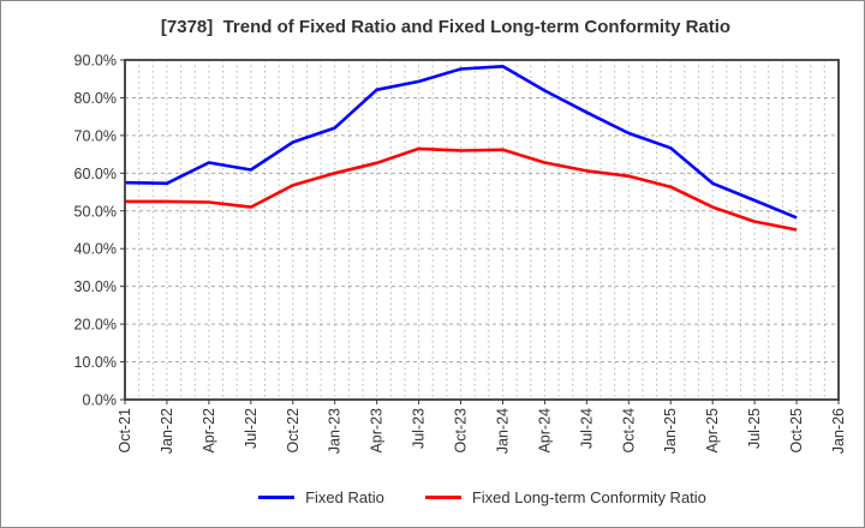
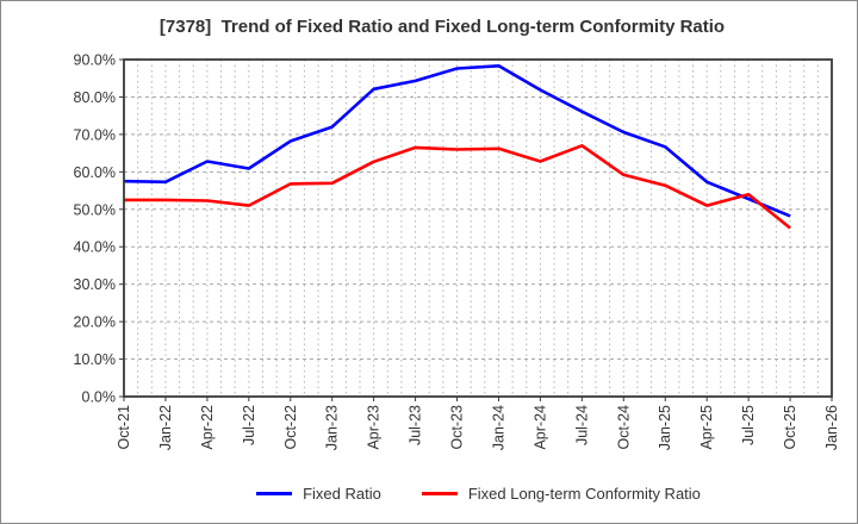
Fixed Long-term Conformity Ratio/Jan-23: 60% -> 57%
Fixed Long-term Conformity Ratio/Jul-24: 61% -> 67%
Fixed Long-term Conformity Ratio/Jul-25: 47% -> 54%
